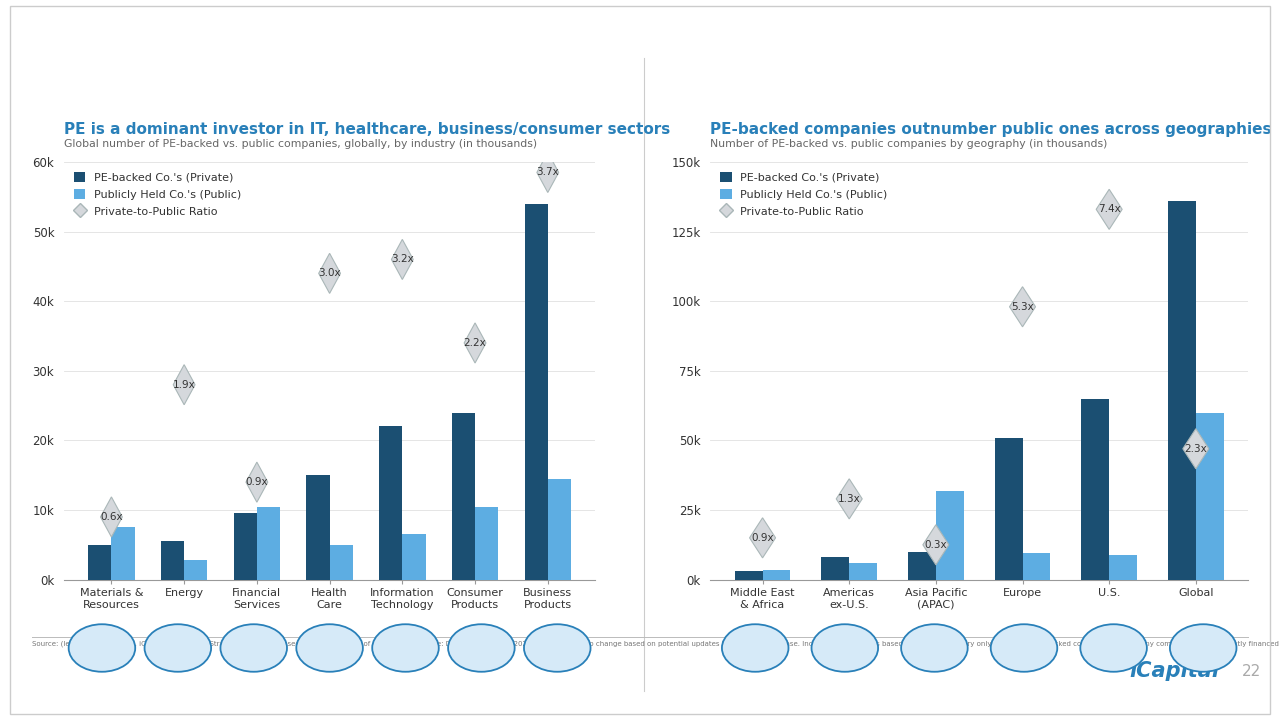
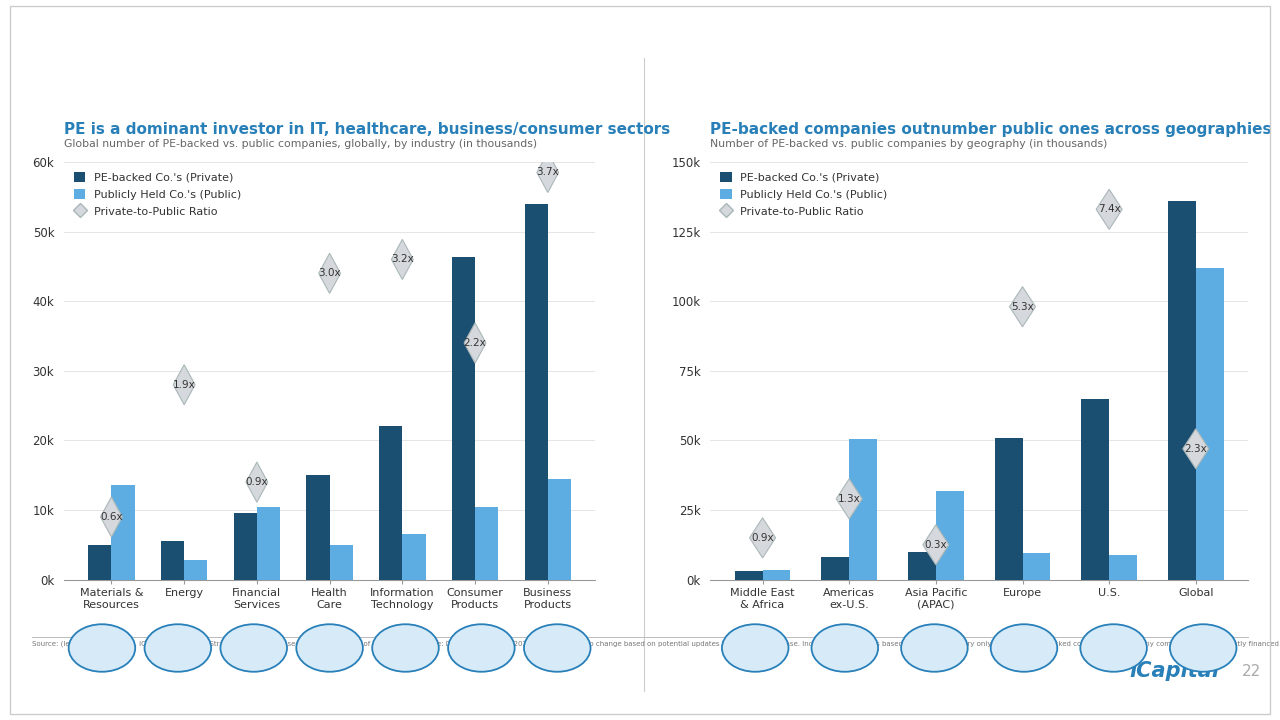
Publicly Held Co.'s (Public)/Materials & Resources: 7.5k -> 13.6k
PE-backed Co.'s (Private)/Consumer Products: 24.0k -> 46.4k
Publicly Held Co.'s (Public)/Americas ex-U.S.: 6.0k -> 50.5k
Publicly Held Co.'s (Public)/Global: 60.0k -> 112.0k
